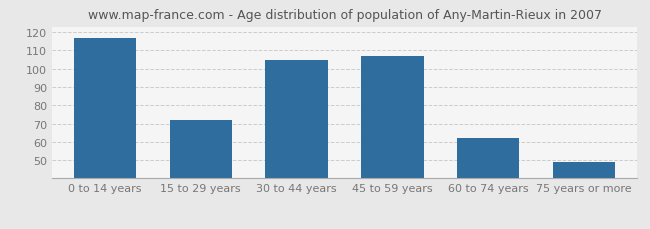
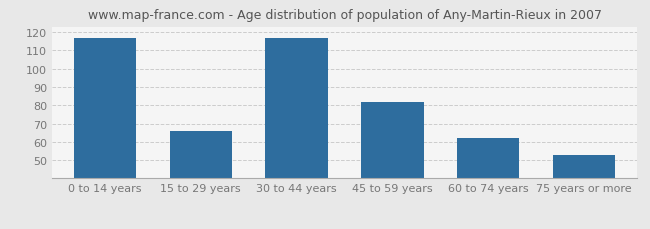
15 to 29 years: 72 -> 66
30 to 44 years: 105 -> 117
45 to 59 years: 107 -> 82
75 years or more: 49 -> 53
